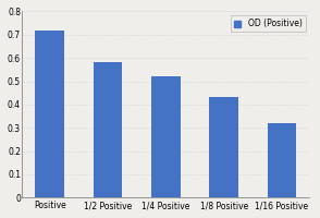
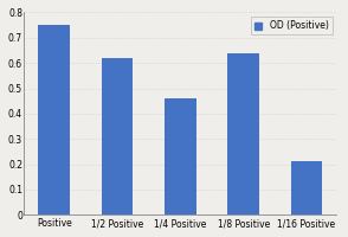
Positive: 0.72 -> 0.75
1/2 Positive: 0.58 -> 0.62
1/4 Positive: 0.52 -> 0.46
1/8 Positive: 0.43 -> 0.64
1/16 Positive: 0.32 -> 0.21
